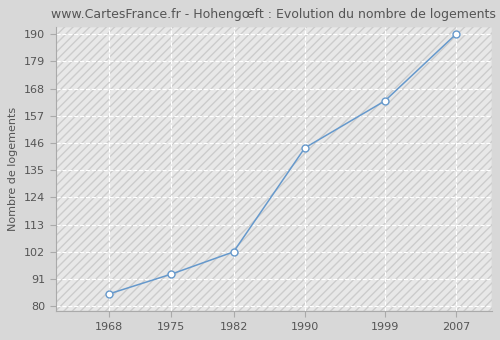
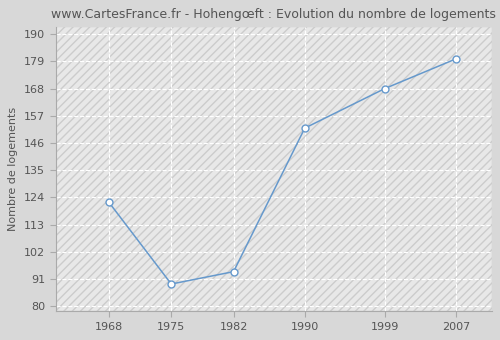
1968: 85 -> 122
1975: 93 -> 89
1982: 102 -> 94
1990: 144 -> 152
1999: 163 -> 168
2007: 190 -> 180
